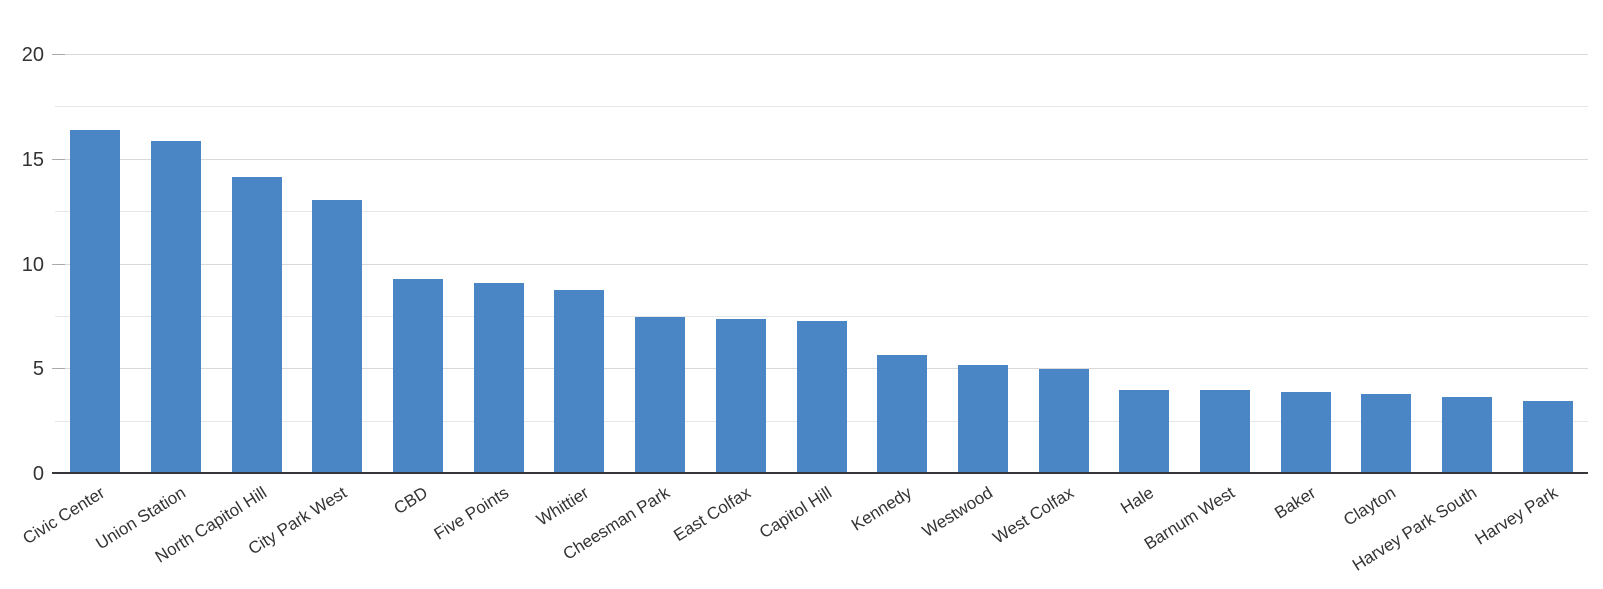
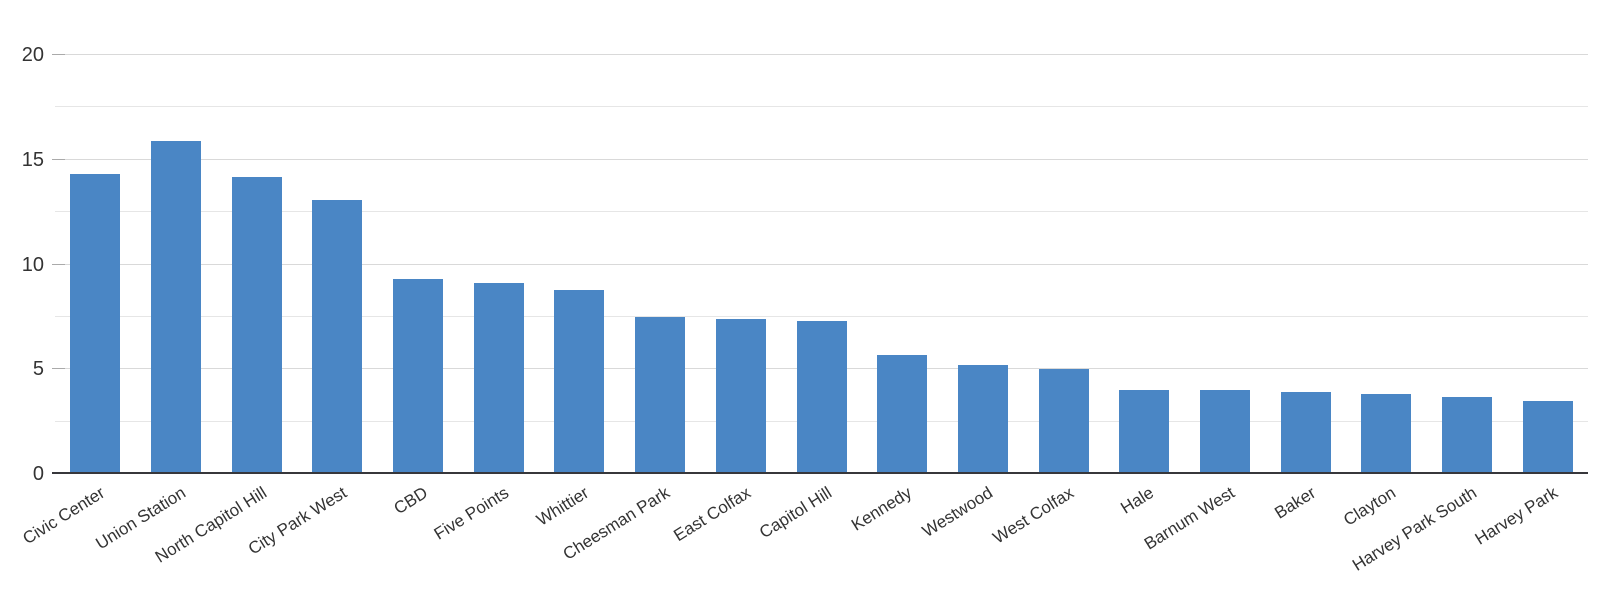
Civic Center: 16.4 -> 14.3
